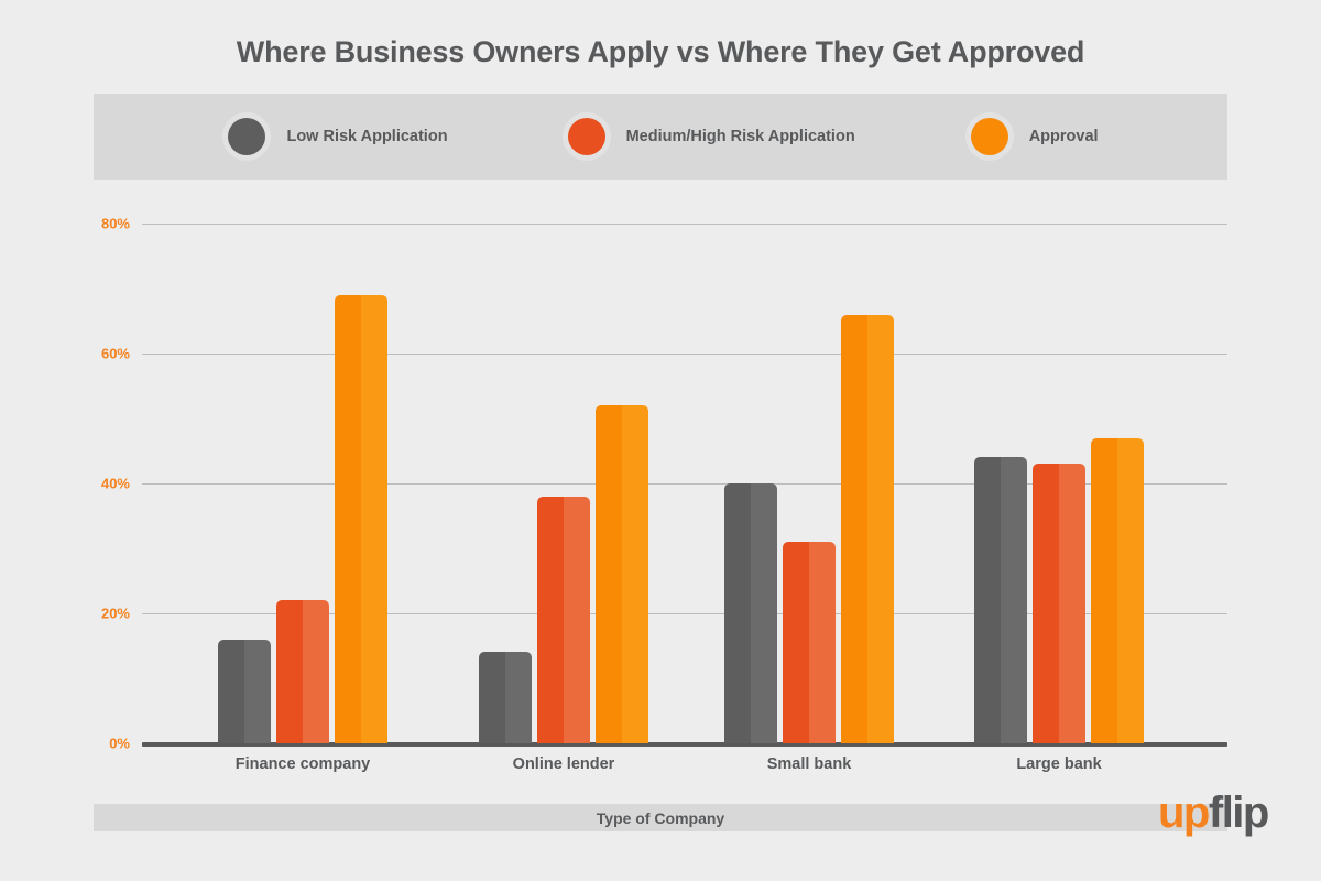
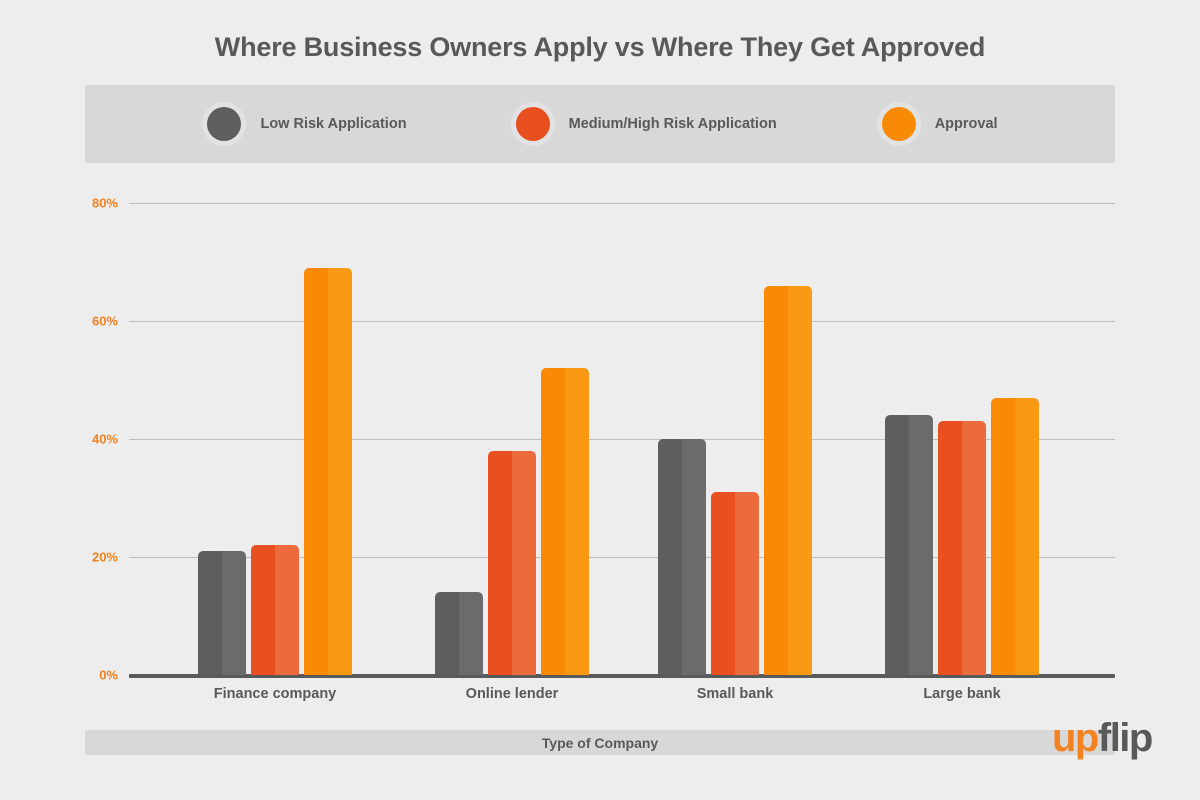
Low Risk Application/Finance company: 16% -> 21%
